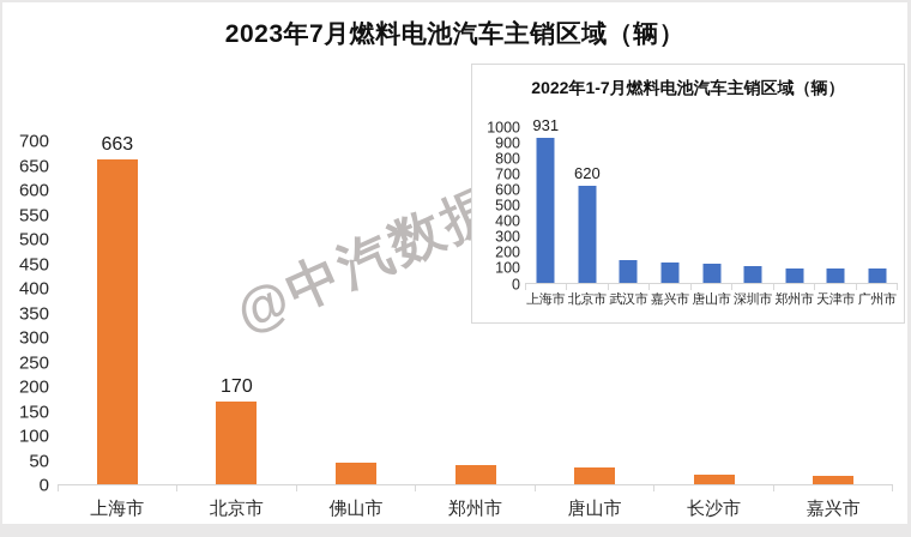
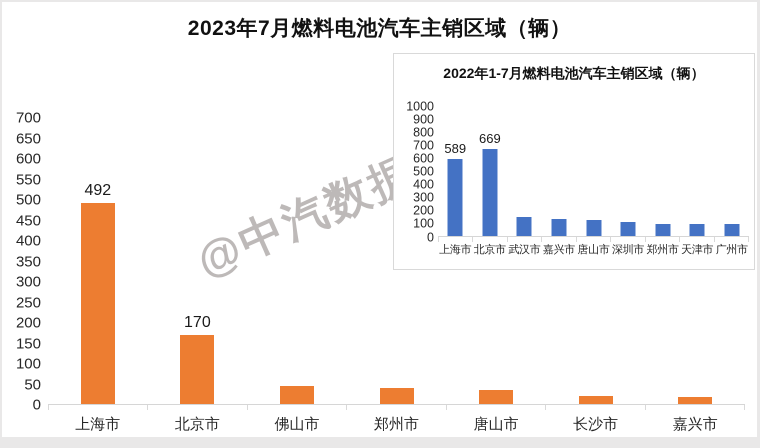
2023年7月燃料电池汽车主销区域（辆）/上海市: 663 -> 492
2022年1-7月燃料电池汽车主销区域（辆）/上海市: 931 -> 589
2022年1-7月燃料电池汽车主销区域（辆）/北京市: 620 -> 669
